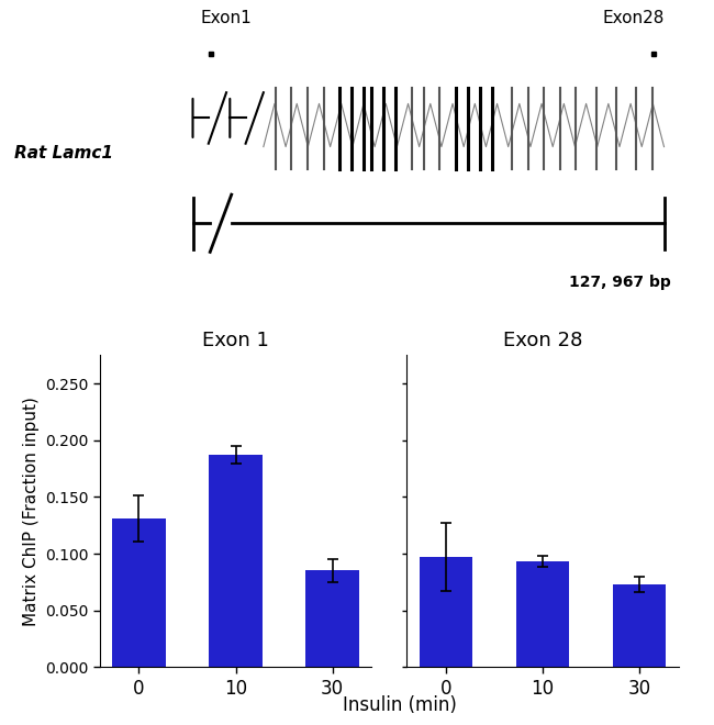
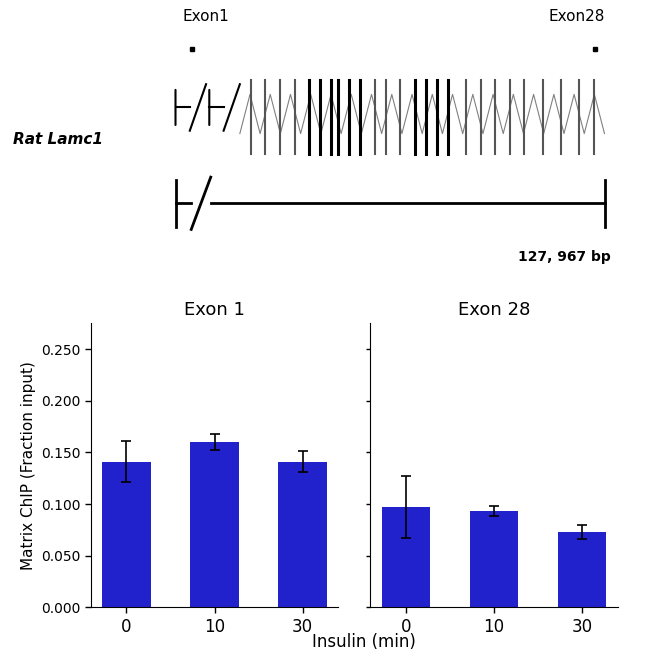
Exon 1/0: 0.131 -> 0.141
Exon 1/10: 0.187 -> 0.160
Exon 1/30: 0.085 -> 0.141
